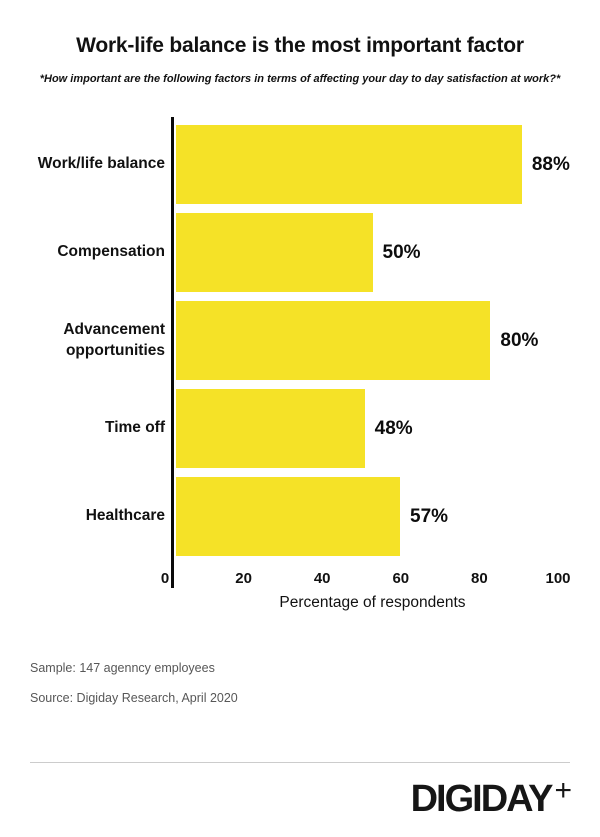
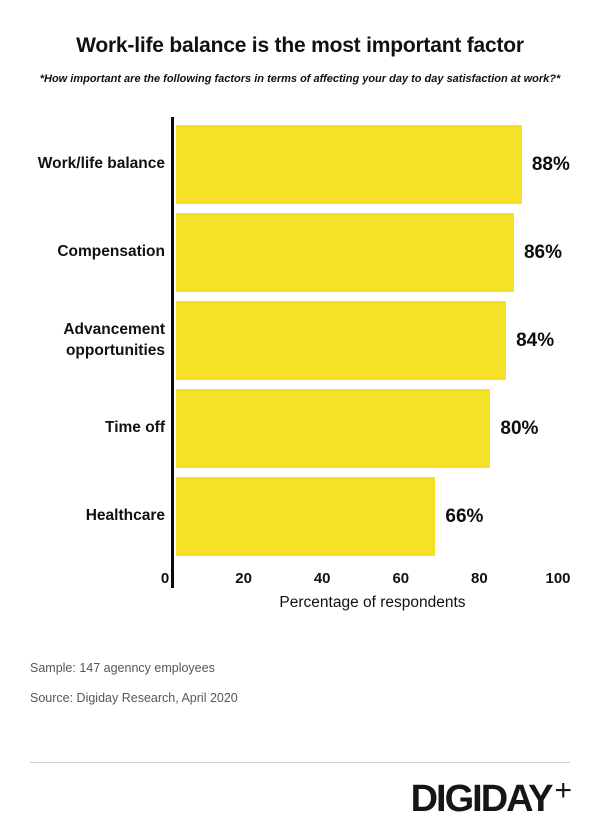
Compensation: 50% -> 86%
Advancement opportunities: 80% -> 84%
Time off: 48% -> 80%
Healthcare: 57% -> 66%
